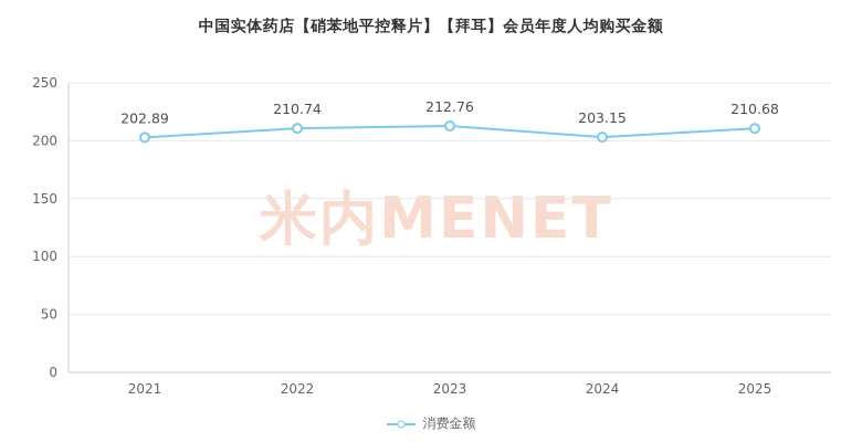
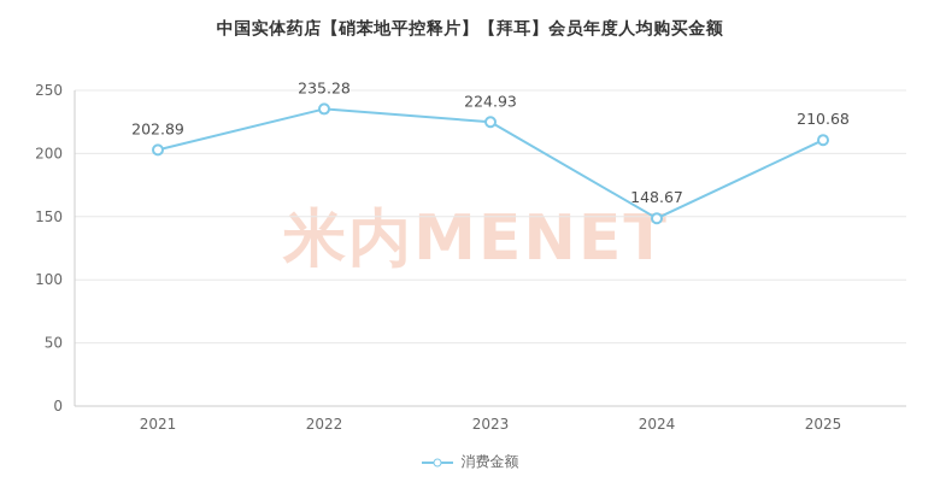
2022: 210.74 -> 235.28
2023: 212.76 -> 224.93
2024: 203.15 -> 148.67
